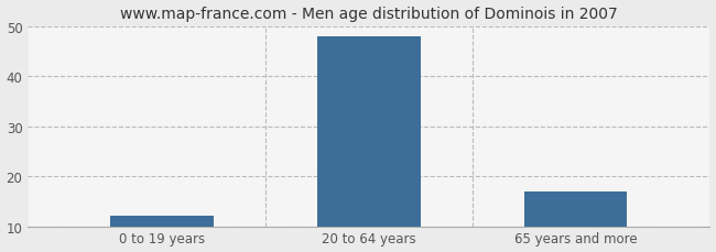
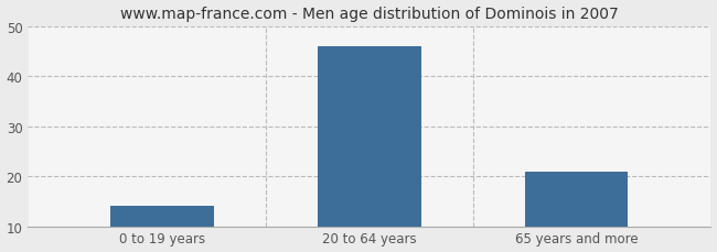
0 to 19 years: 12 -> 14
20 to 64 years: 48 -> 46
65 years and more: 17 -> 21
